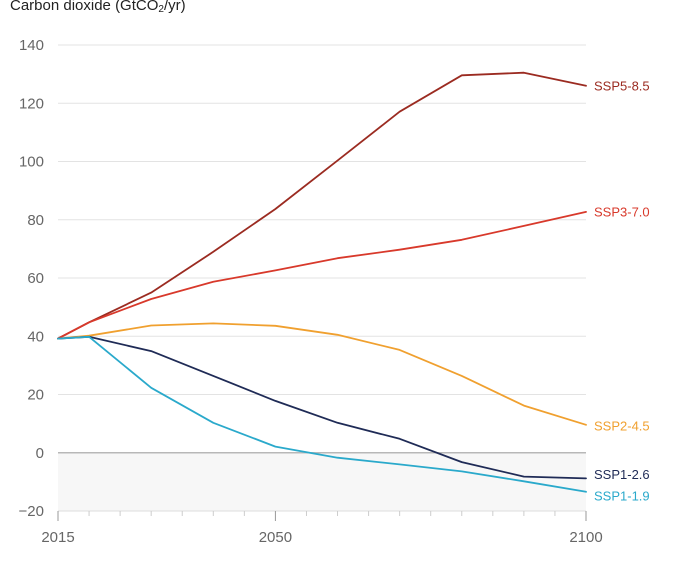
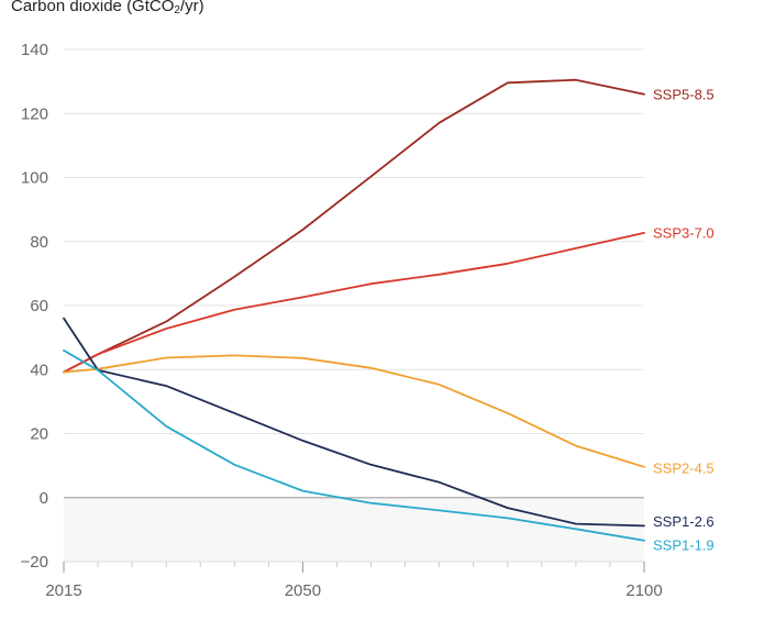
SSP1-2.6/2015: 39 -> 56
SSP1-1.9/2015: 39 -> 46
